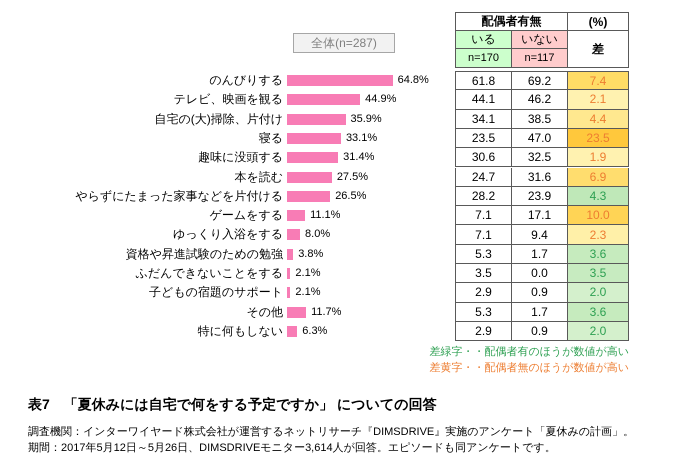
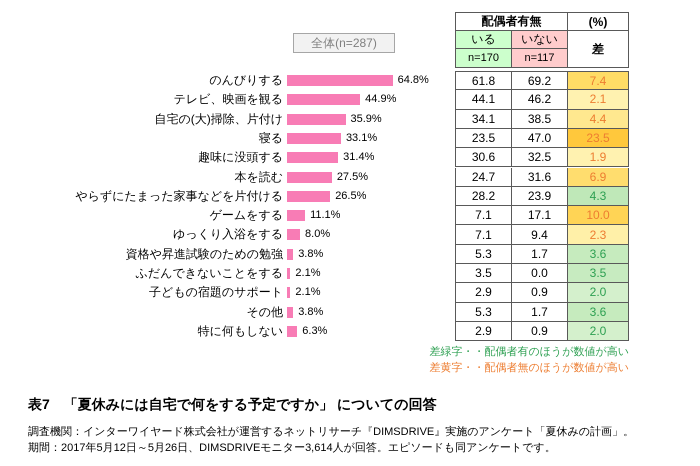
その他: 11.7% -> 3.8%
